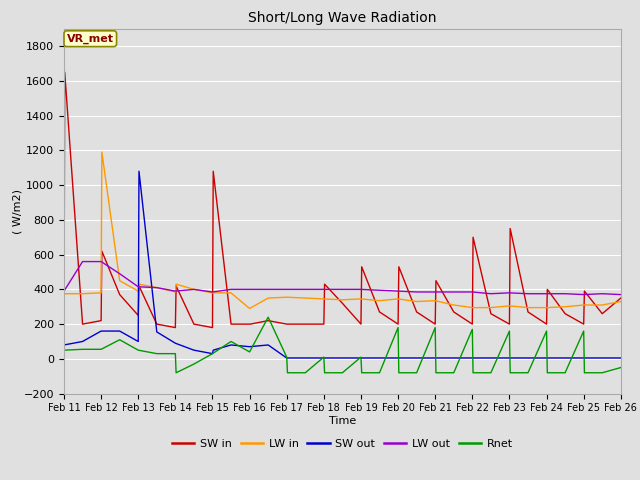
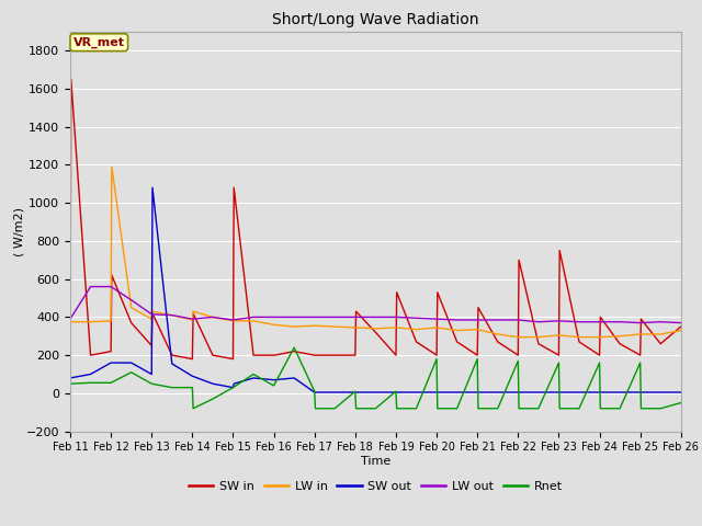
LW in/Feb 16: 290 -> 360
